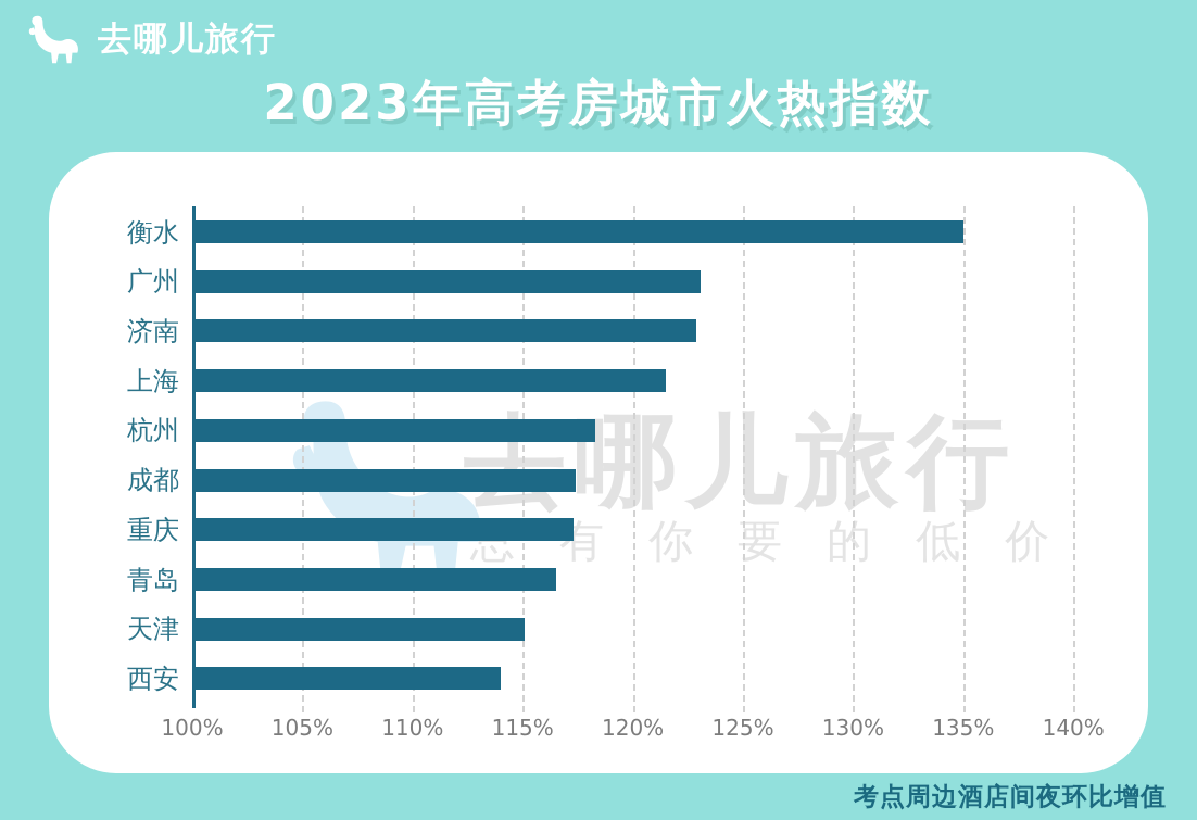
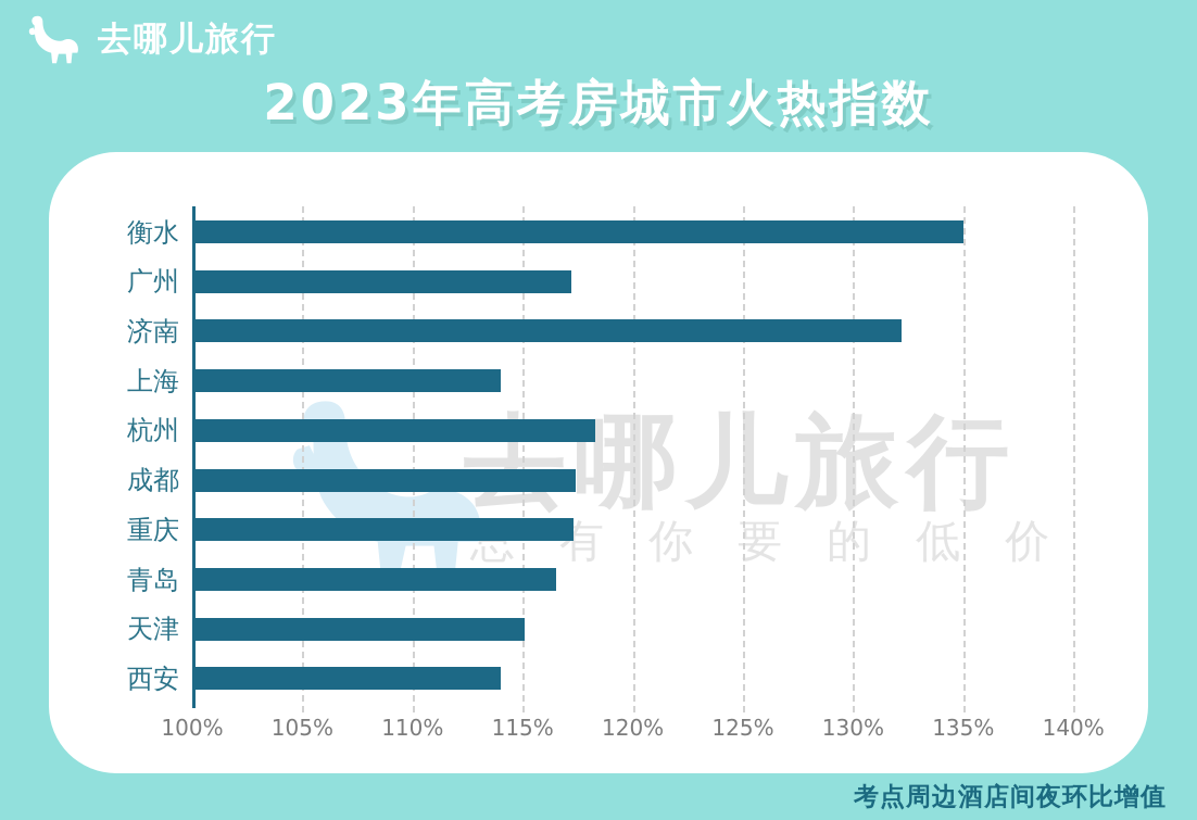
广州: 123.0% -> 117.1%
济南: 122.8% -> 132.1%
上海: 121.4% -> 113.9%
